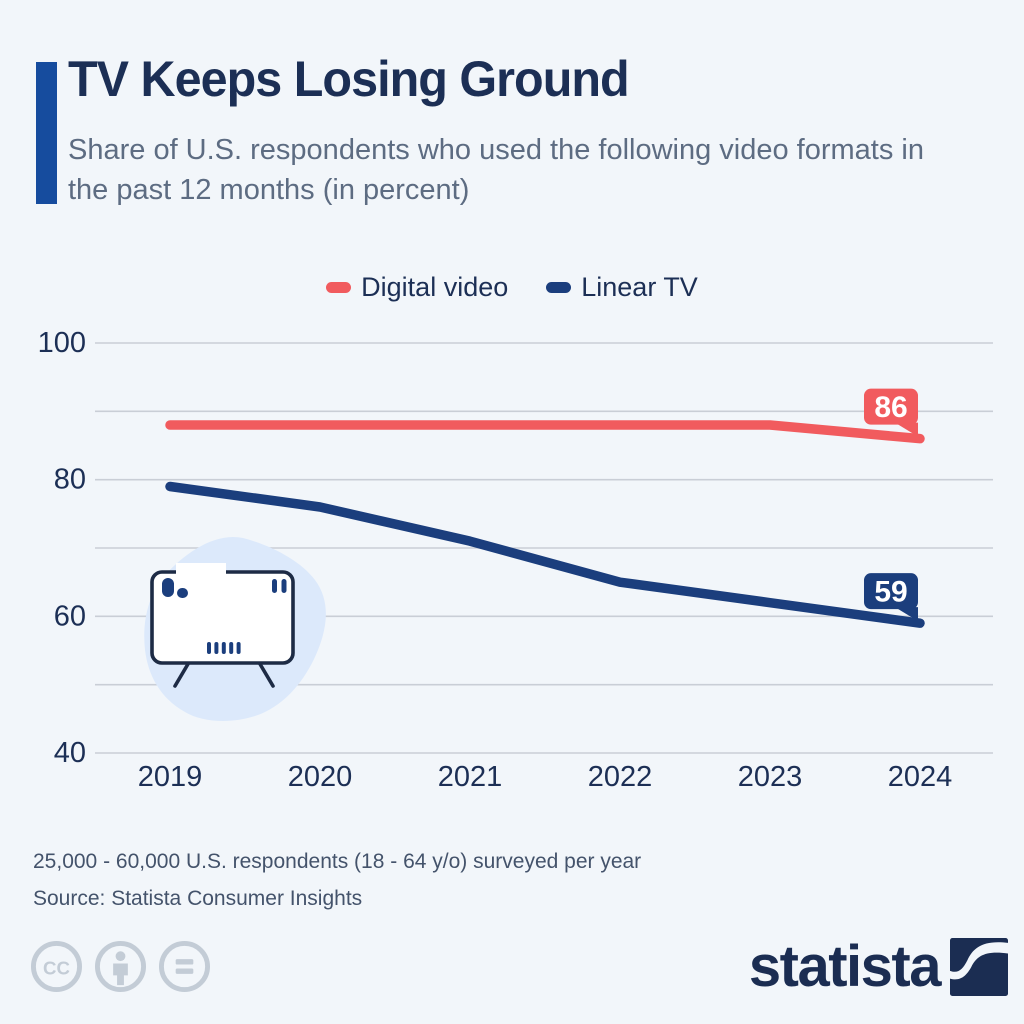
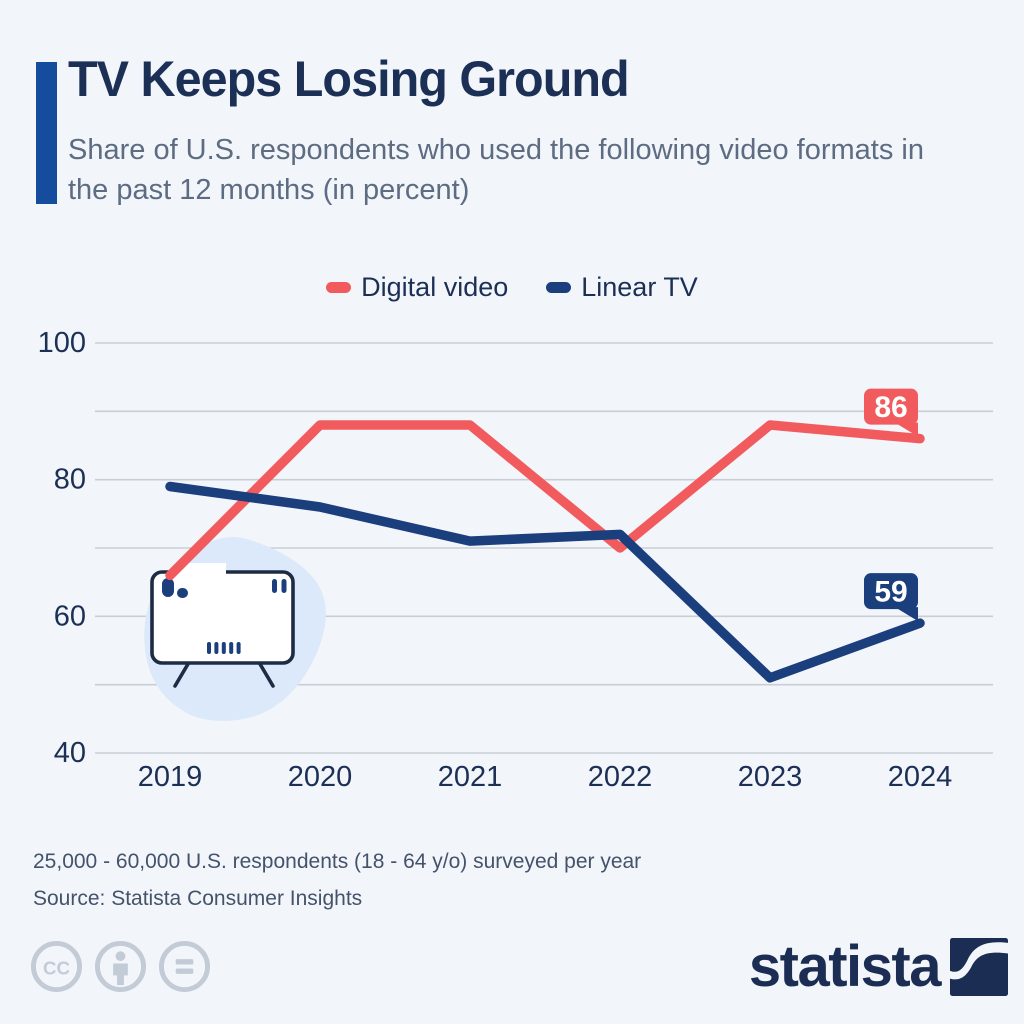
Digital video/2019: 88 -> 66
Digital video/2022: 88 -> 70
Linear TV/2022: 65 -> 72
Linear TV/2023: 62 -> 51
